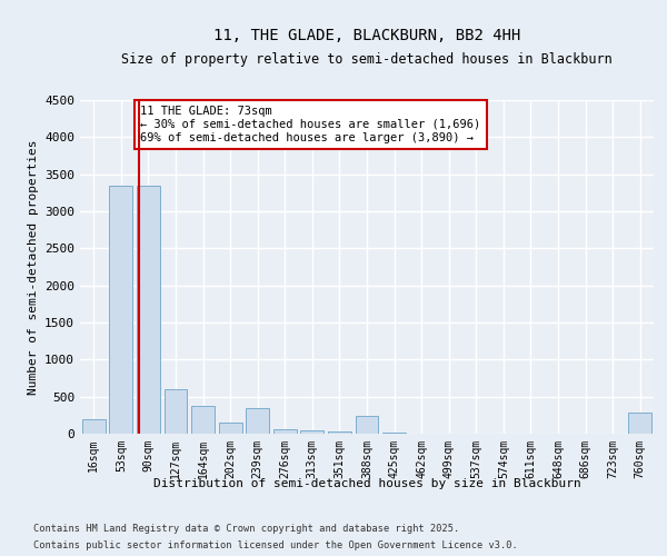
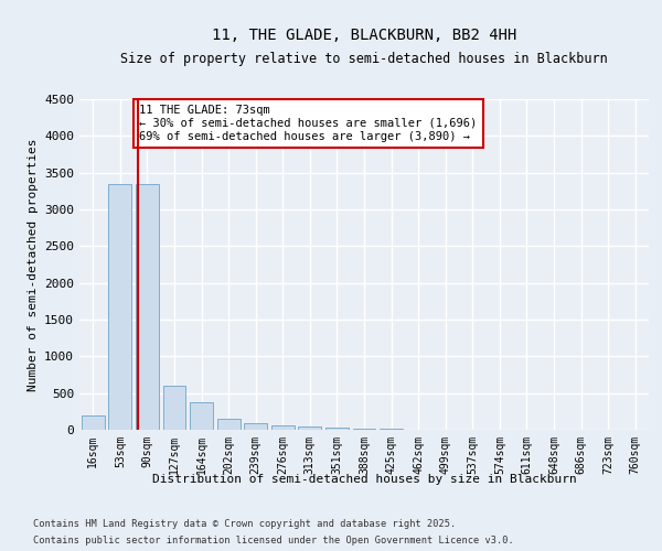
239sqm: 340 -> 90
388sqm: 240 -> 20
760sqm: 280 -> 0
